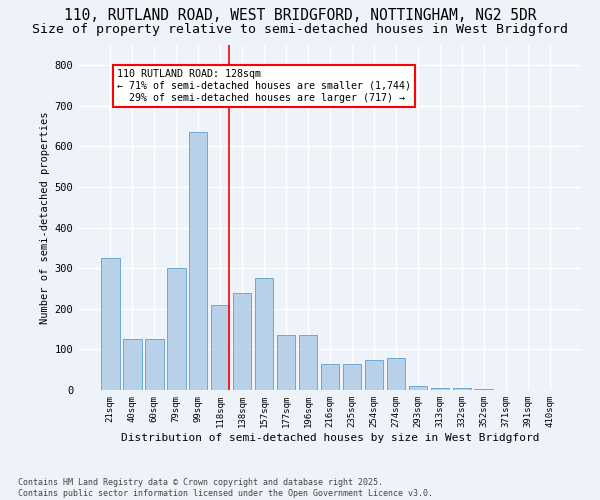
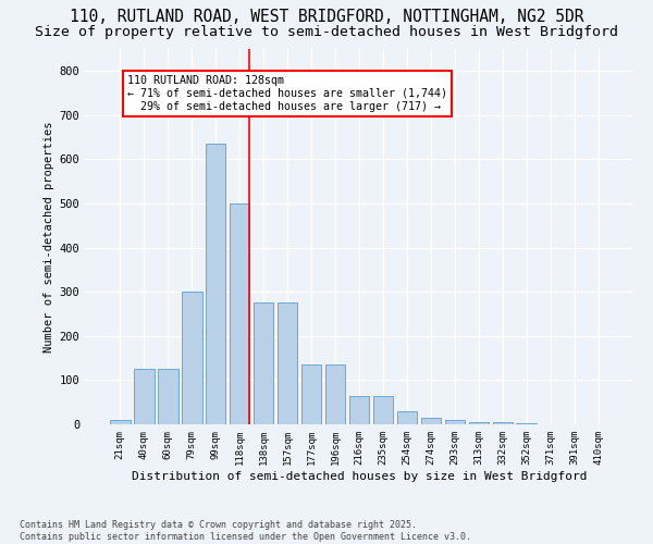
21sqm: 325 -> 10
118sqm: 210 -> 500
138sqm: 240 -> 275
254sqm: 75 -> 30
274sqm: 80 -> 15
